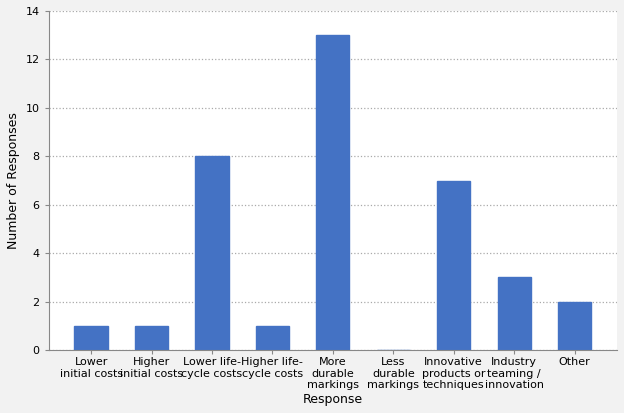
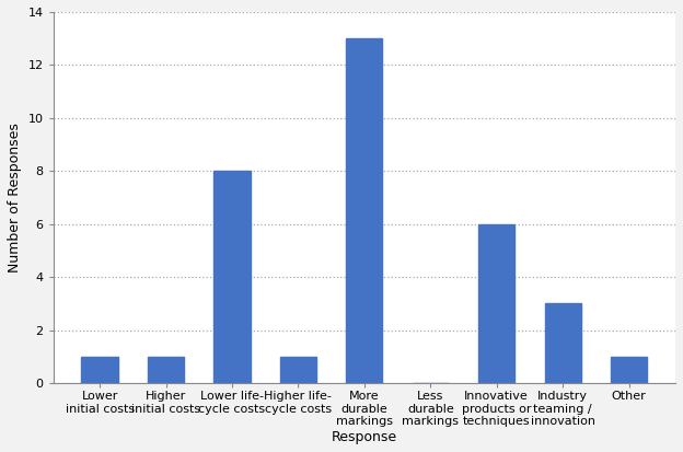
Innovative products or techniques: 7 -> 6
Other: 2 -> 1
